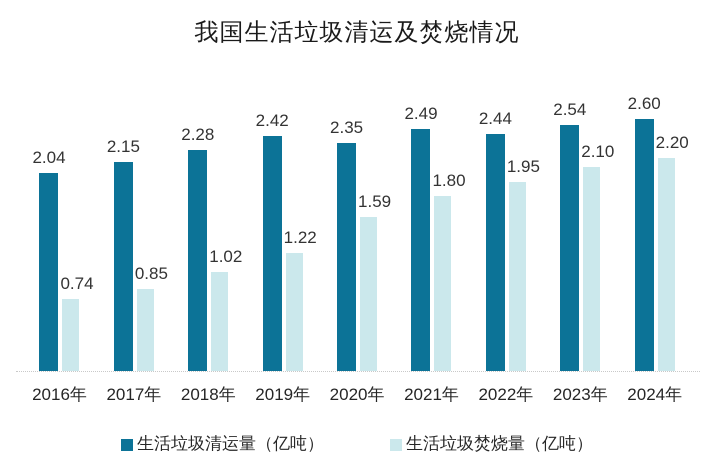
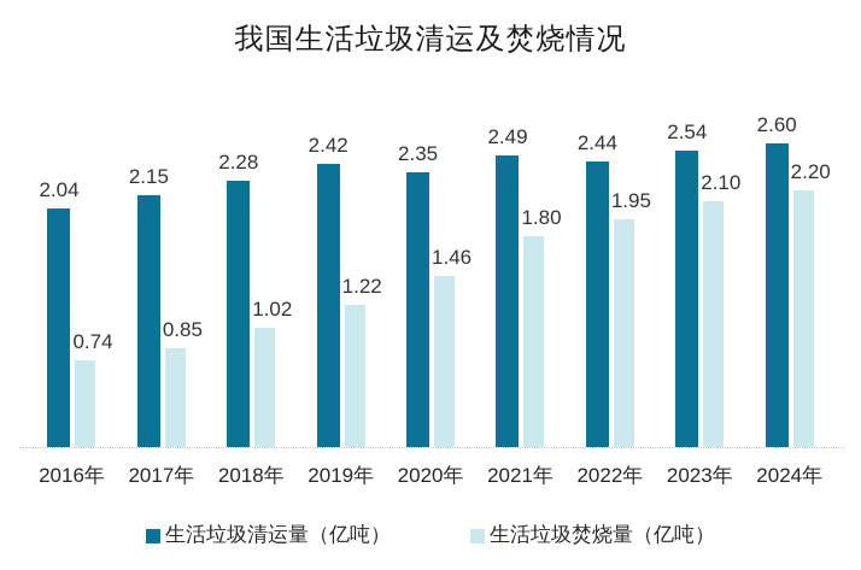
生活垃圾焚烧量（亿吨）/2020年: 1.59 -> 1.46
